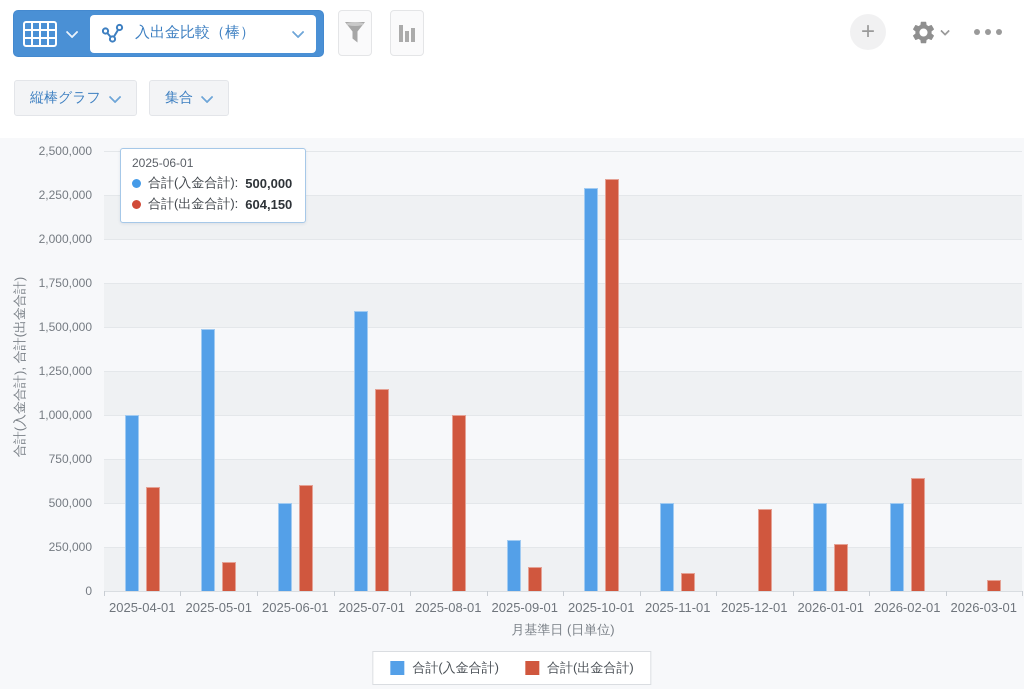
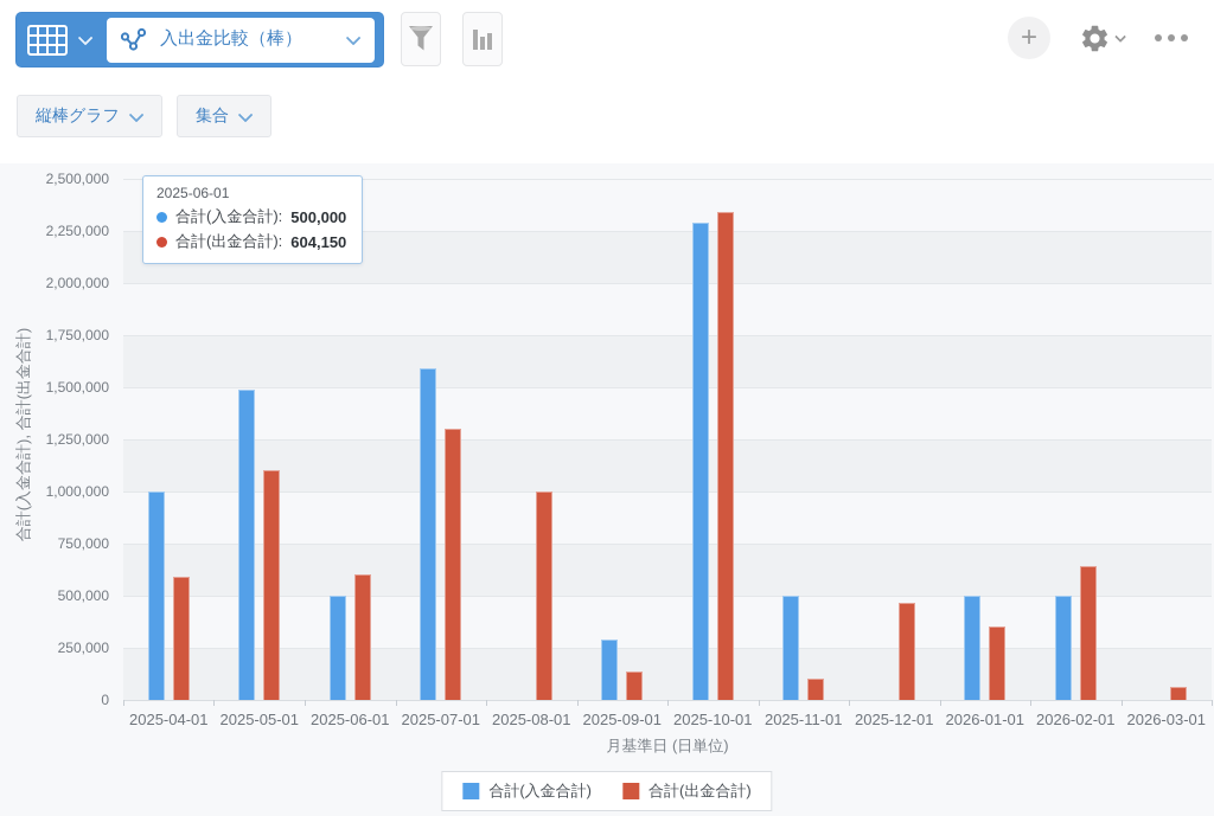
合計(出金合計)/2025-05-01: 160000 -> 1100000
合計(出金合計)/2025-07-01: 1150000 -> 1300000
合計(出金合計)/2026-01-01: 260000 -> 350000
